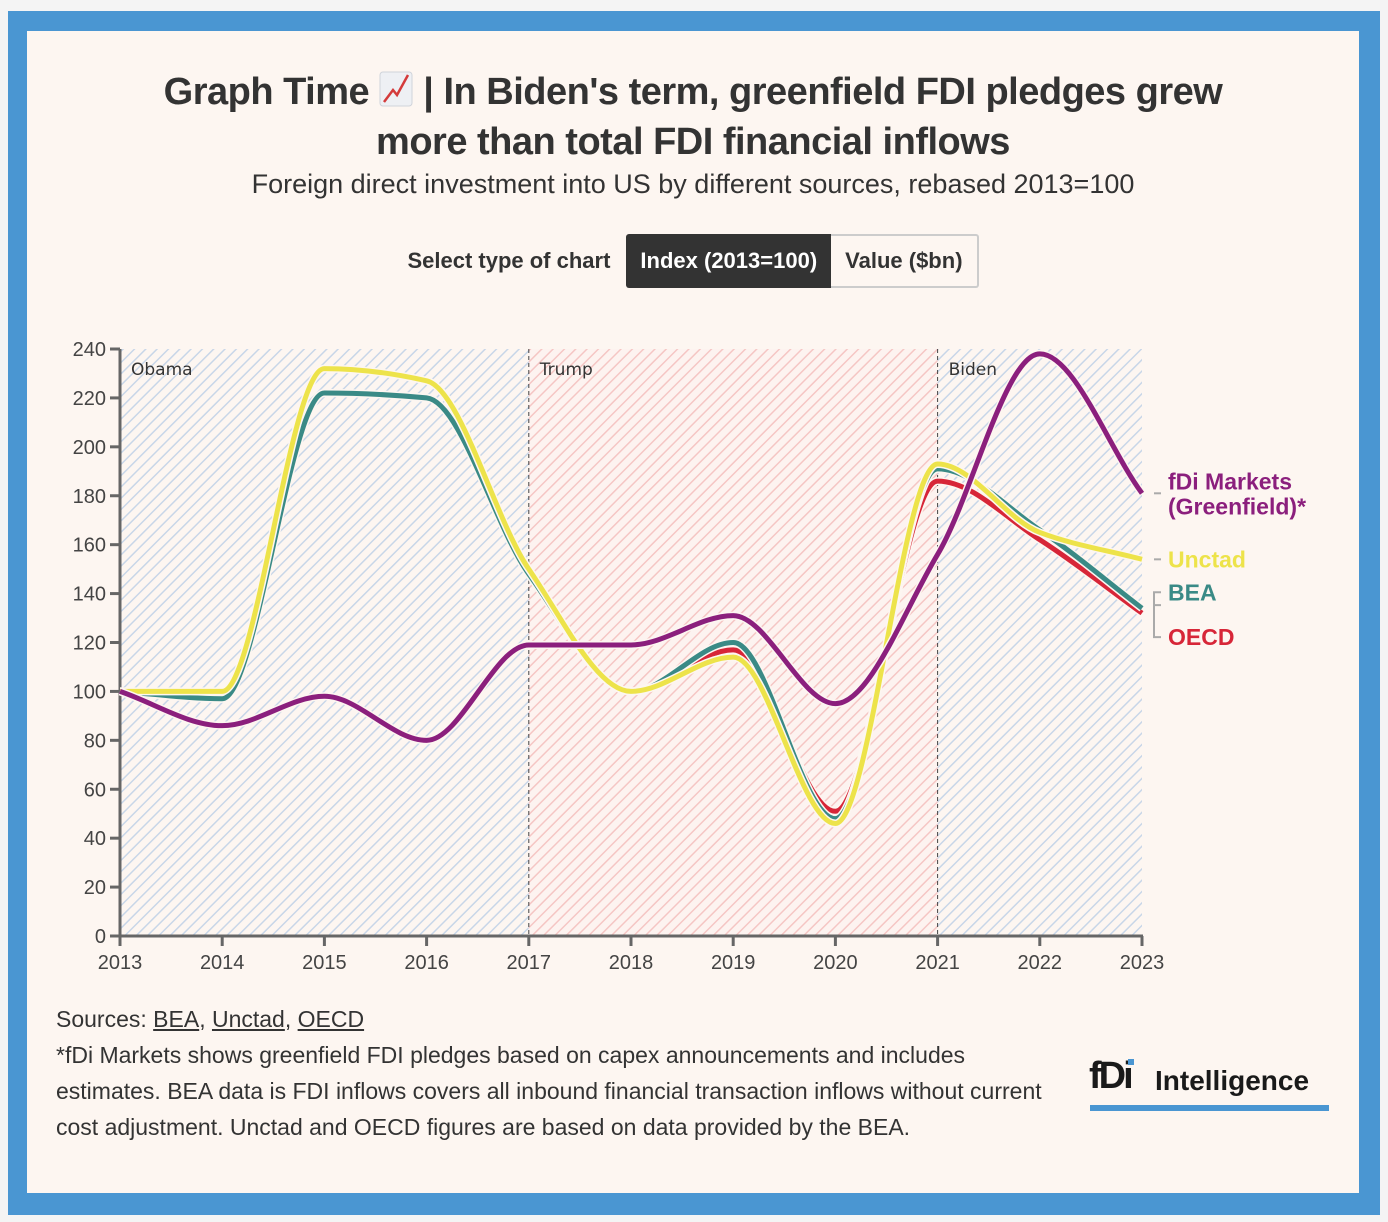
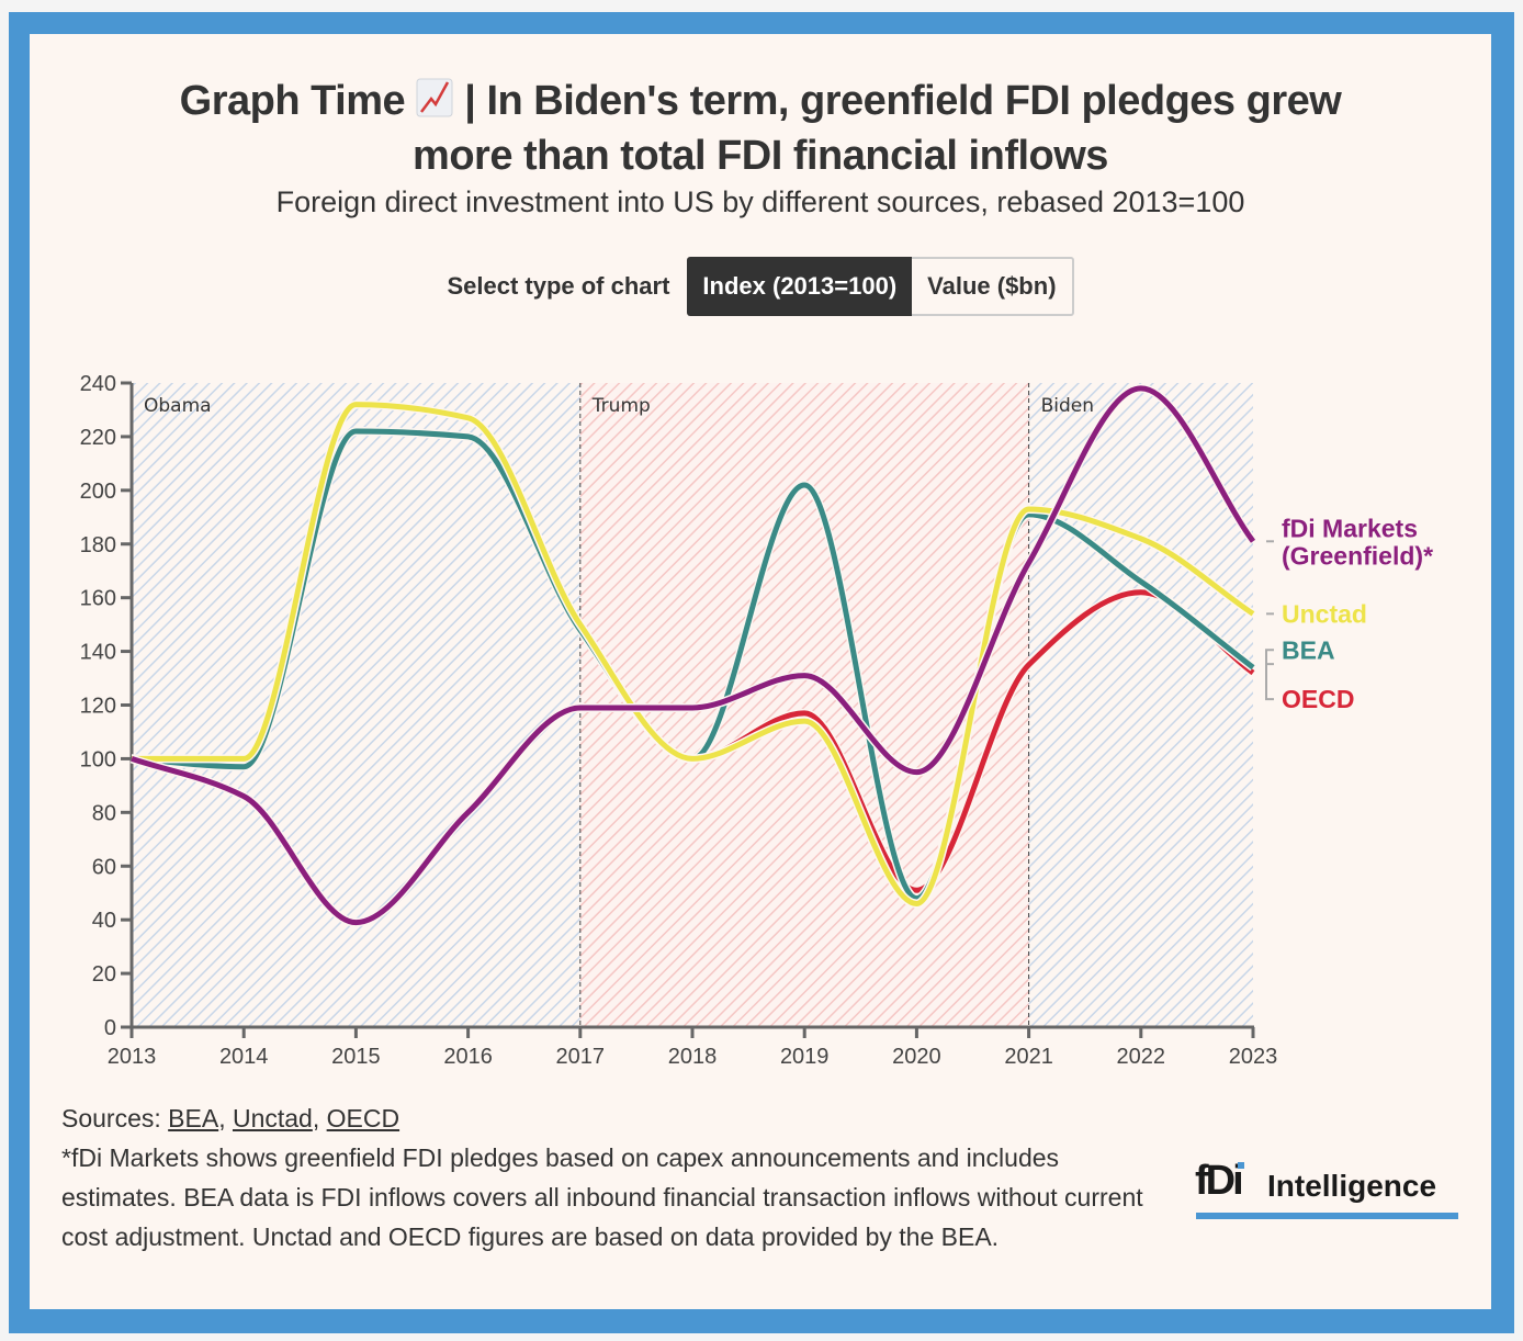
fDi Markets (Greenfield)*/2015: 98 -> 39
BEA/2019: 120 -> 202
OECD/2021: 186 -> 135
fDi Markets (Greenfield)*/2021: 156 -> 173
Unctad/2022: 165 -> 182
